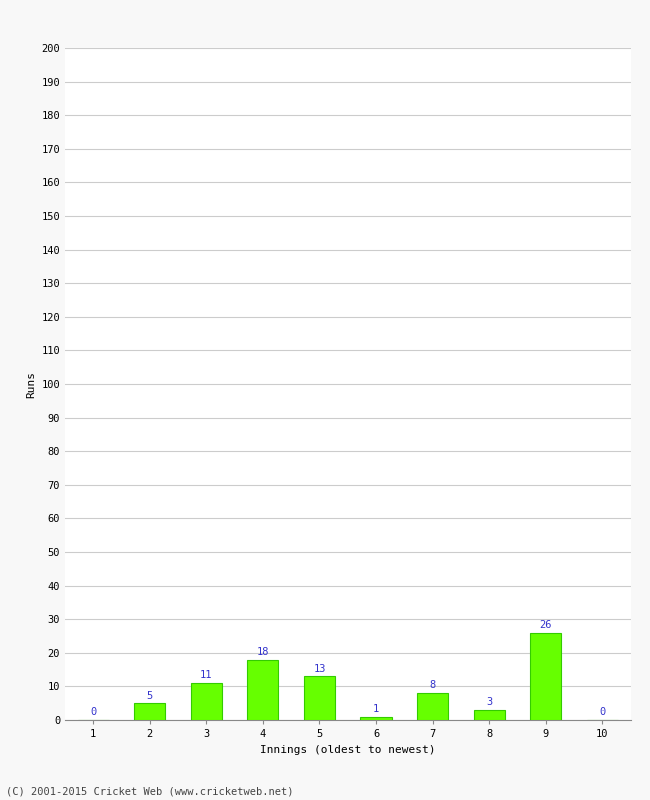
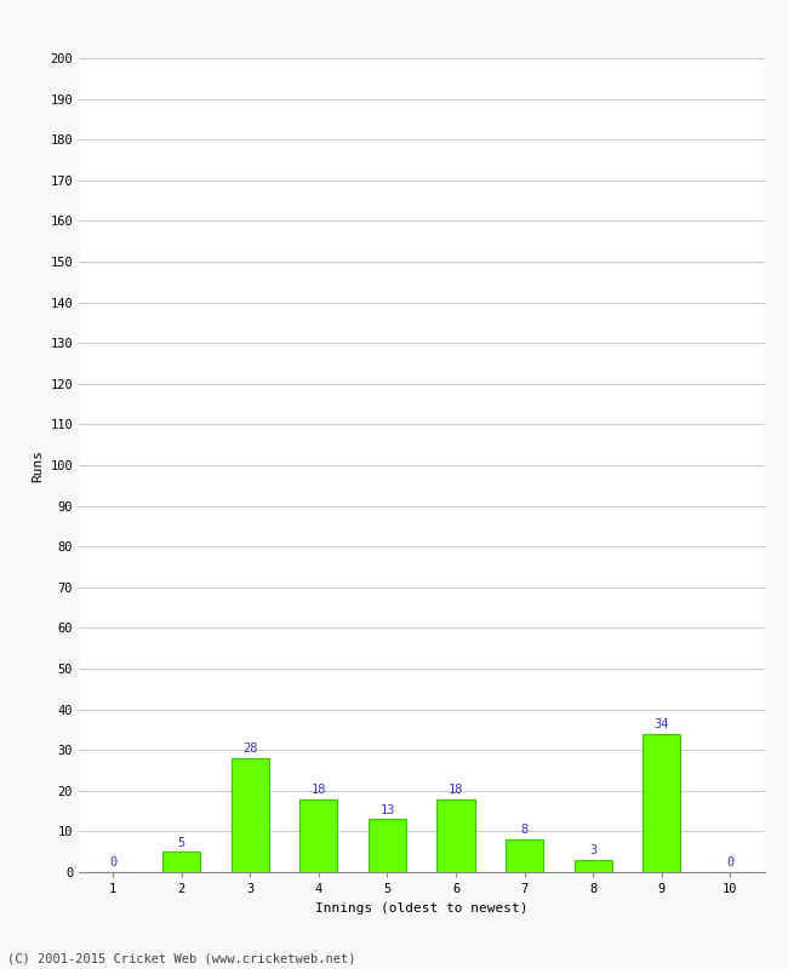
3: 11 -> 28
6: 1 -> 18
9: 26 -> 34
